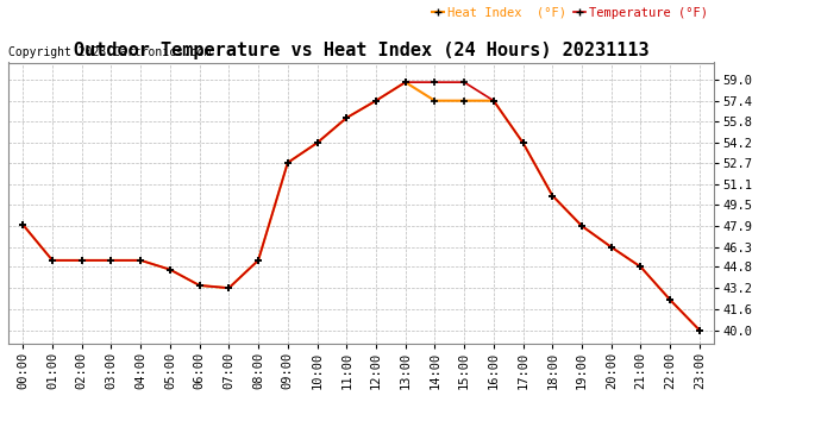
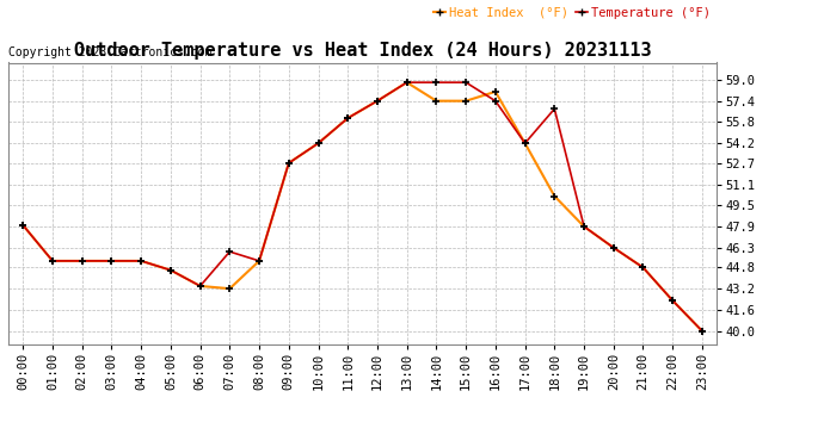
Temperature (°F)/07:00: 43.2 -> 46.0
Heat Index (°F)/16:00: 57.4 -> 58.1
Temperature (°F)/18:00: 50.2 -> 56.8
